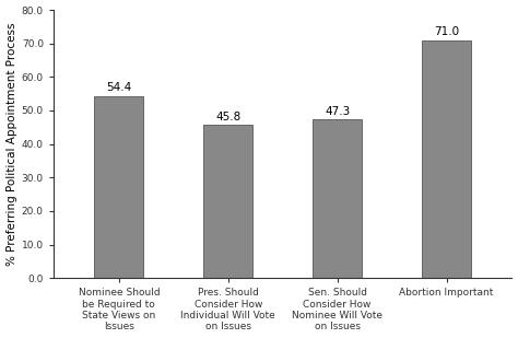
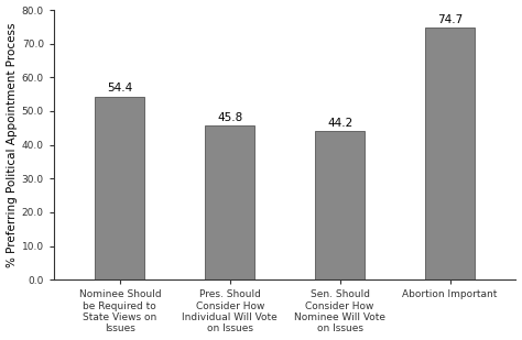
Sen. Should Consider How Nominee Will Vote on Issues: 47.3 -> 44.2
Abortion Important: 71.0 -> 74.7
